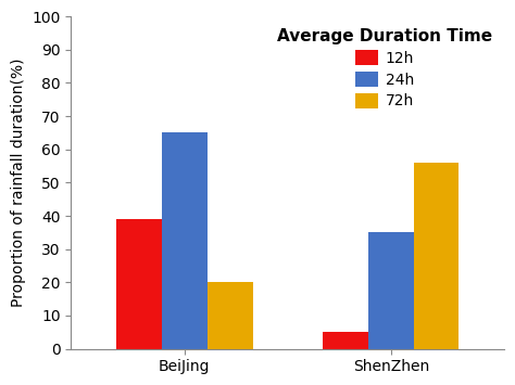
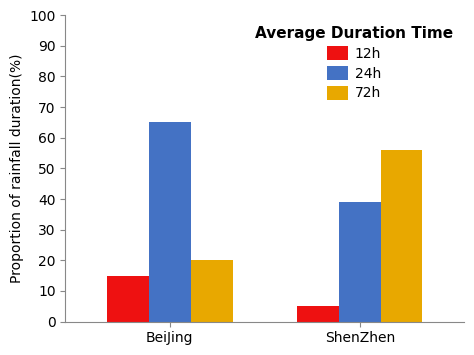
12h/BeiJing: 39 -> 15
24h/ShenZhen: 35 -> 39
